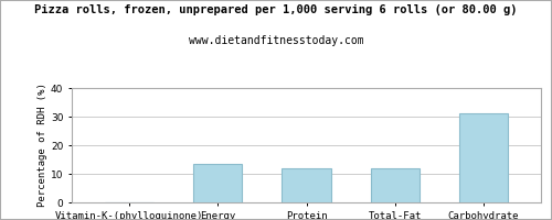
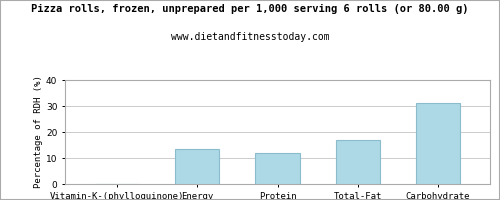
Total-Fat: 12.0 -> 17.0
